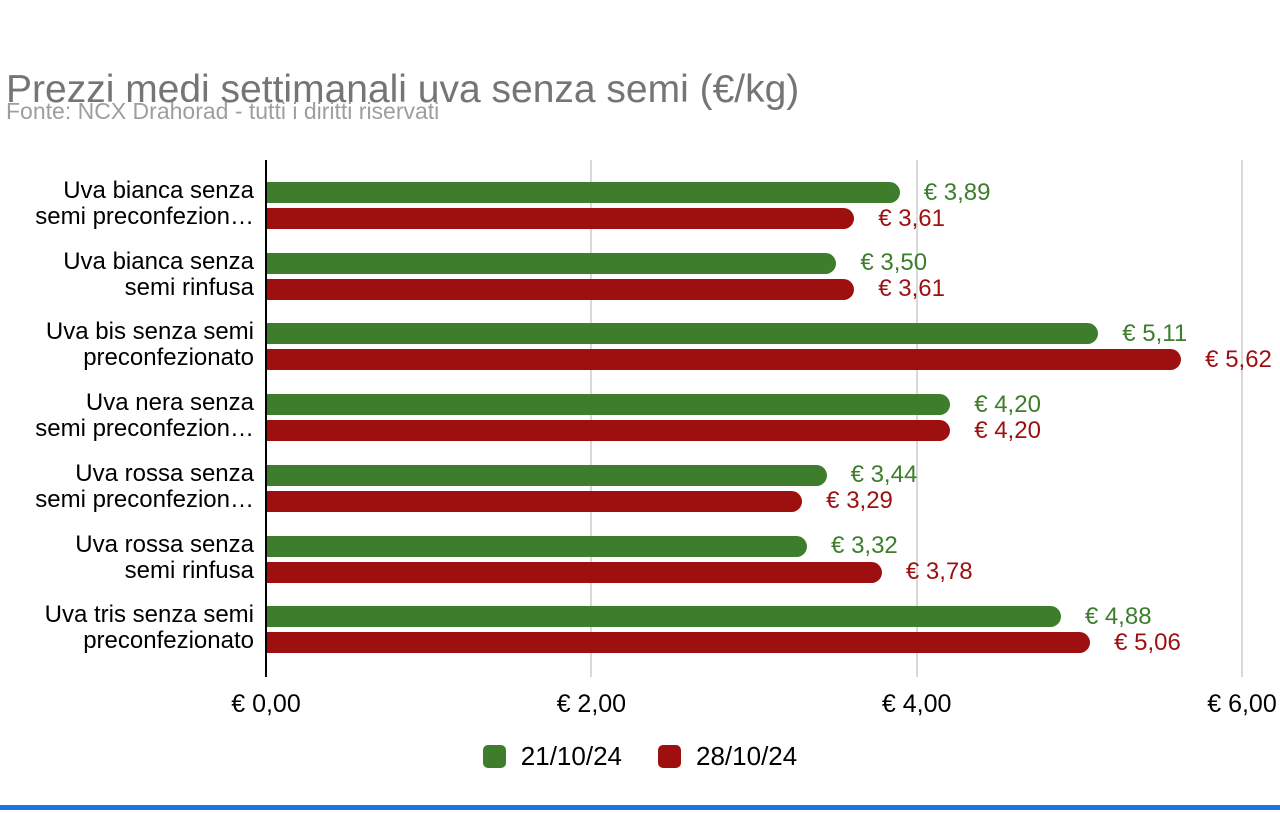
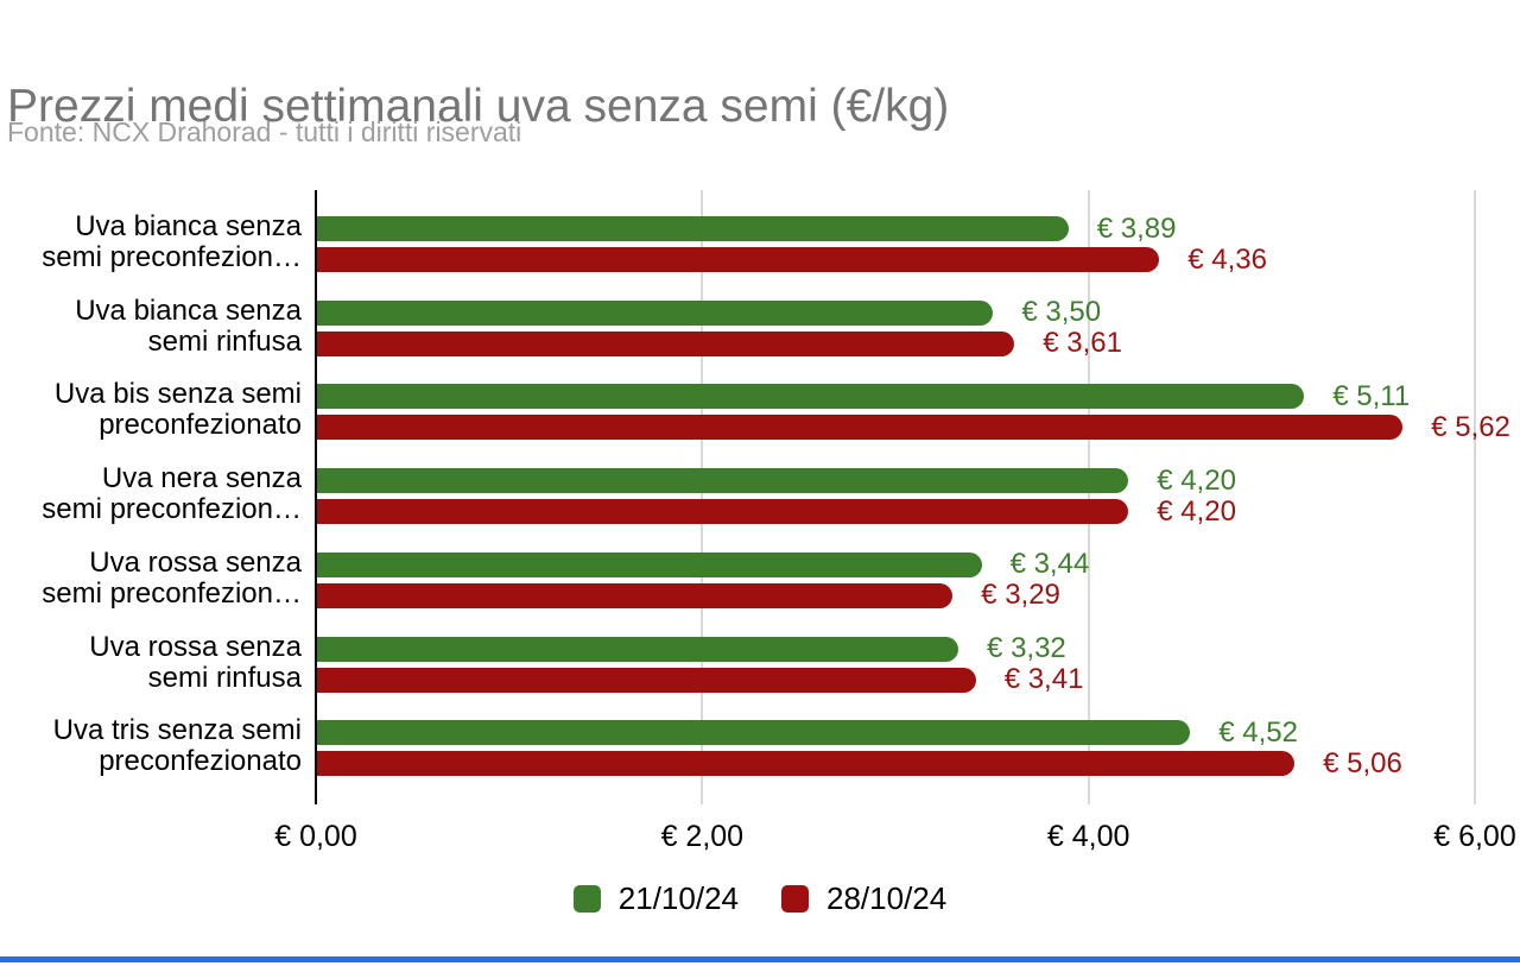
28/10/24/Uva bianca senza semi preconfezion…: 3,61 -> 4,36
28/10/24/Uva rossa senza semi rinfusa: 3,78 -> 3,41
21/10/24/Uva tris senza semi preconfezionato: 4,88 -> 4,52
